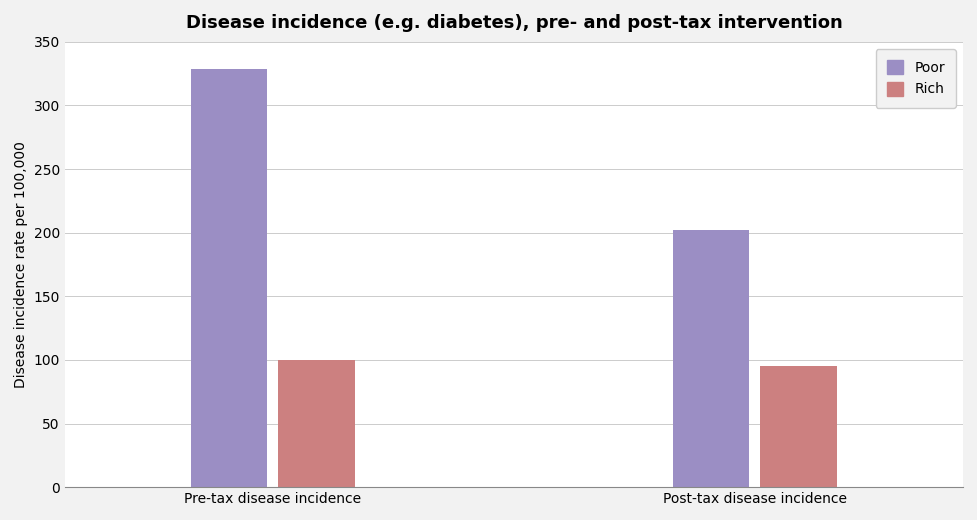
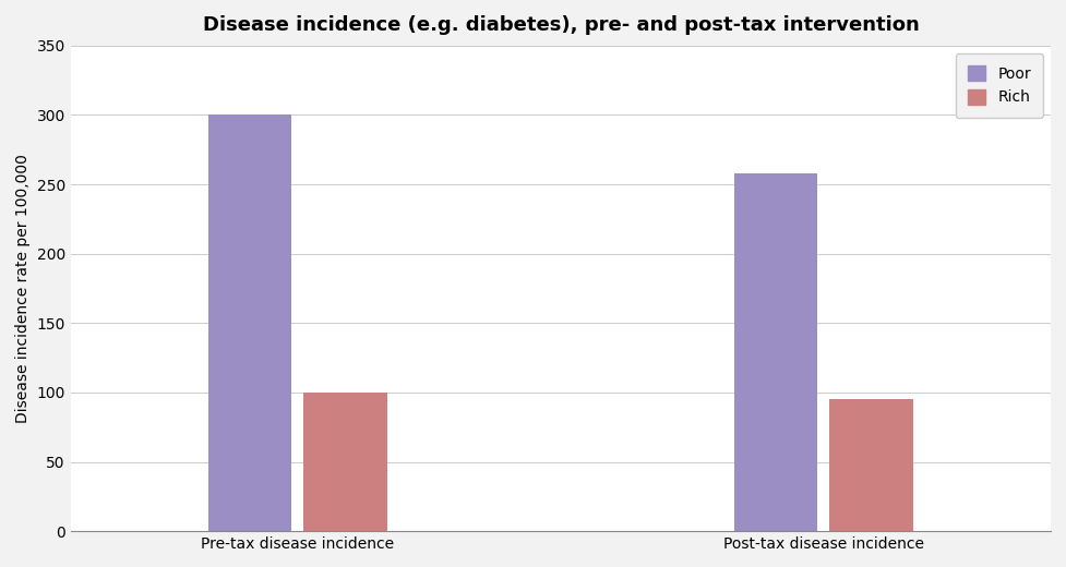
Poor/Pre-tax disease incidence: 329 -> 300
Poor/Post-tax disease incidence: 202 -> 258
